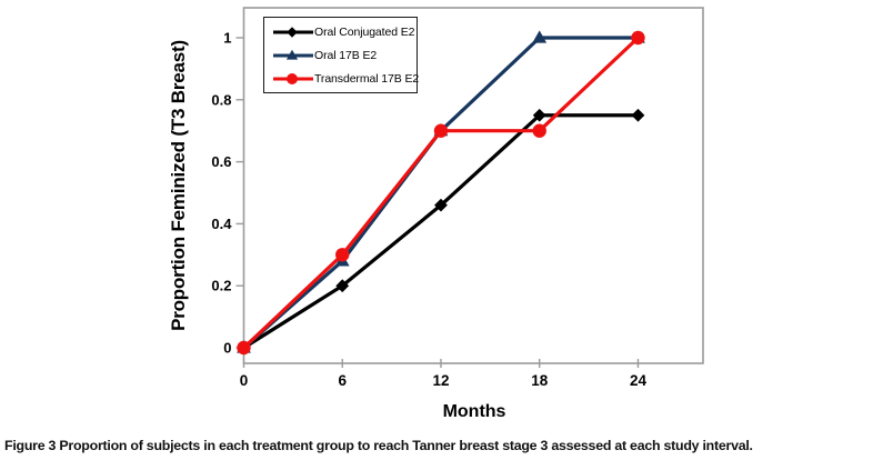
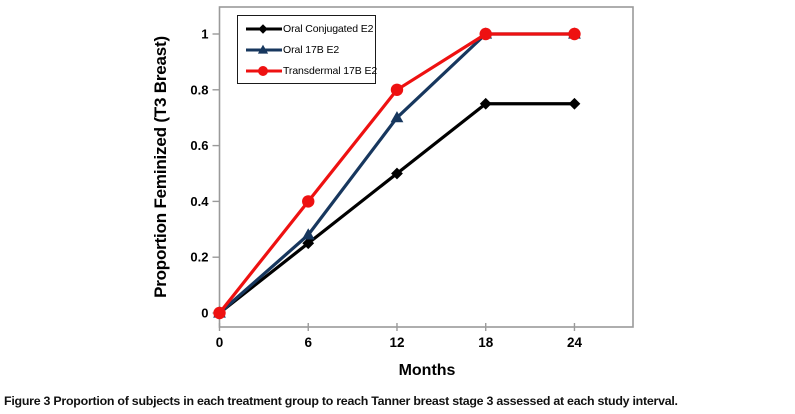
Oral Conjugated E2/6: 0.20 -> 0.25
Transdermal 17B E2/6: 0.3 -> 0.4
Oral Conjugated E2/12: 0.46 -> 0.50
Transdermal 17B E2/12: 0.7 -> 0.8
Transdermal 17B E2/18: 0.7 -> 1.0
